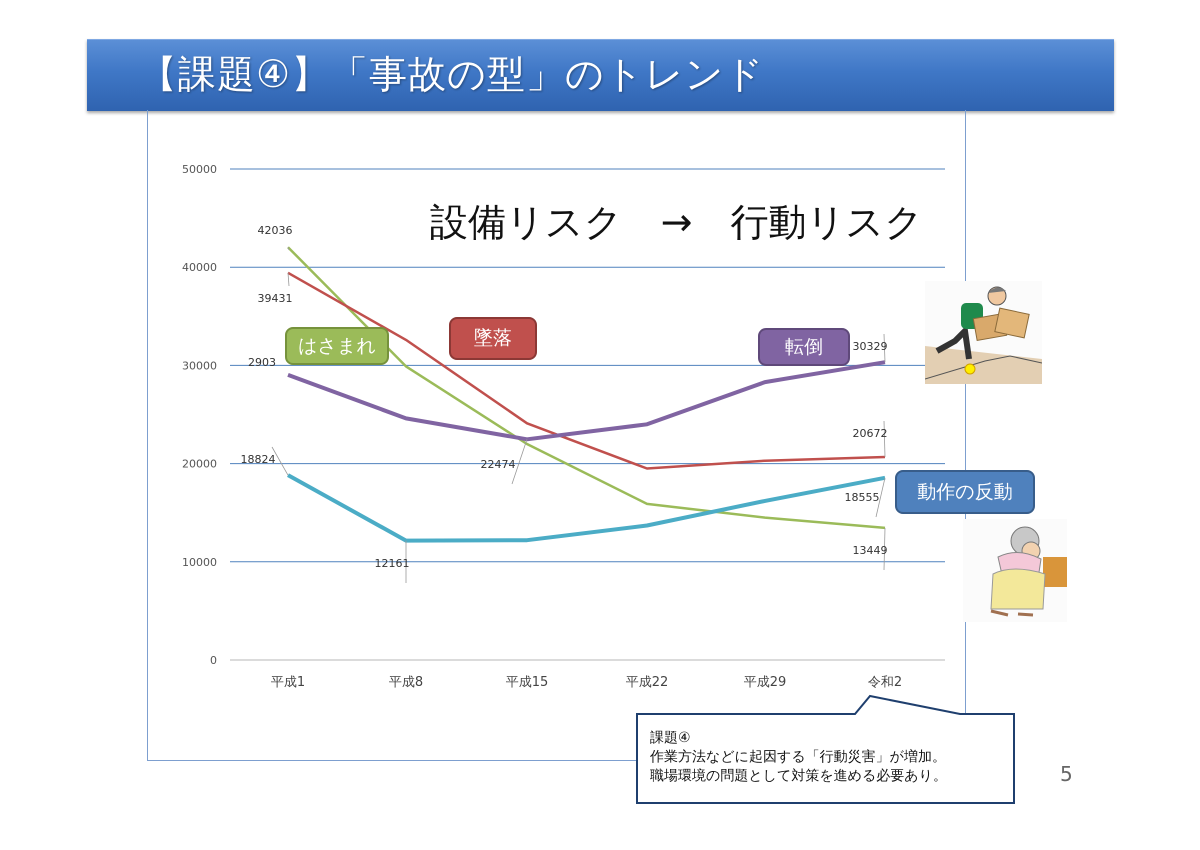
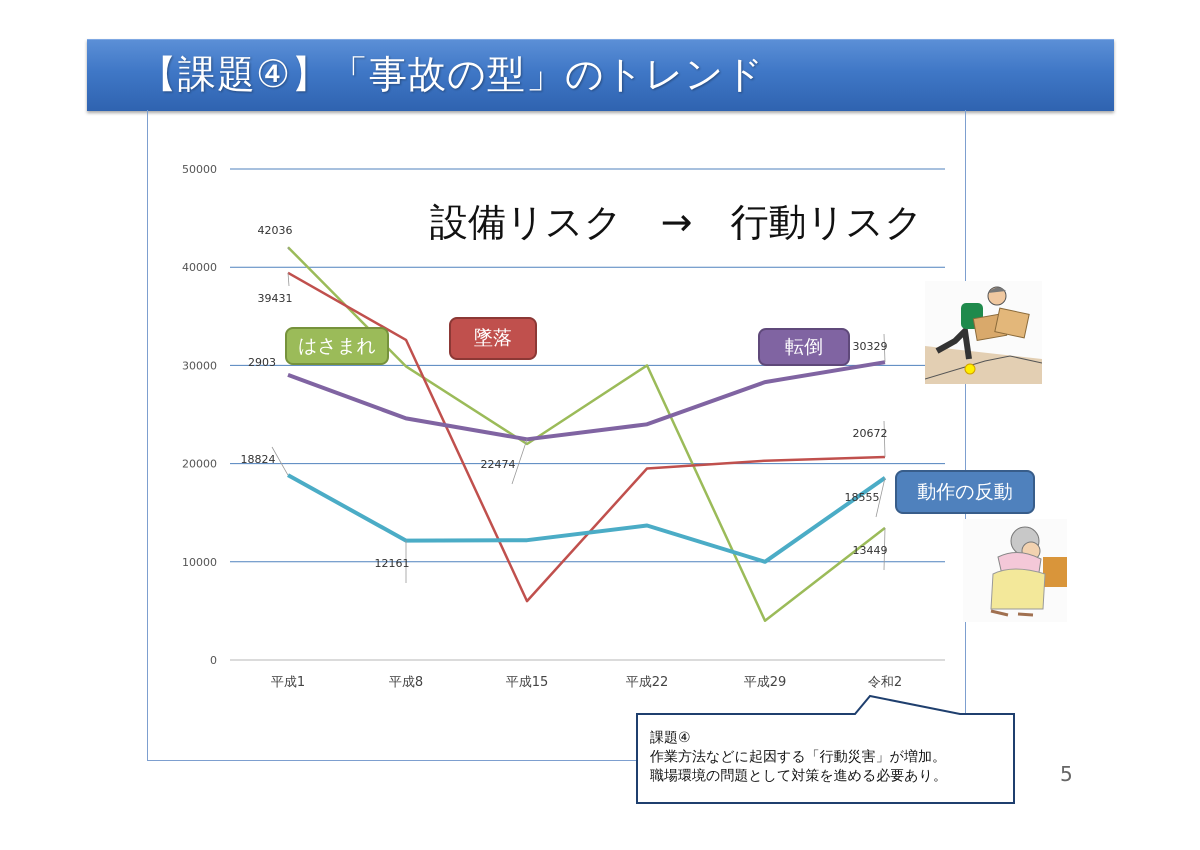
墜落/平成15: 24000 -> 6000
はさまれ/平成22: 16000 -> 30000
はさまれ/平成29: 14000 -> 4000
動作の反動/平成29: 16000 -> 10000
